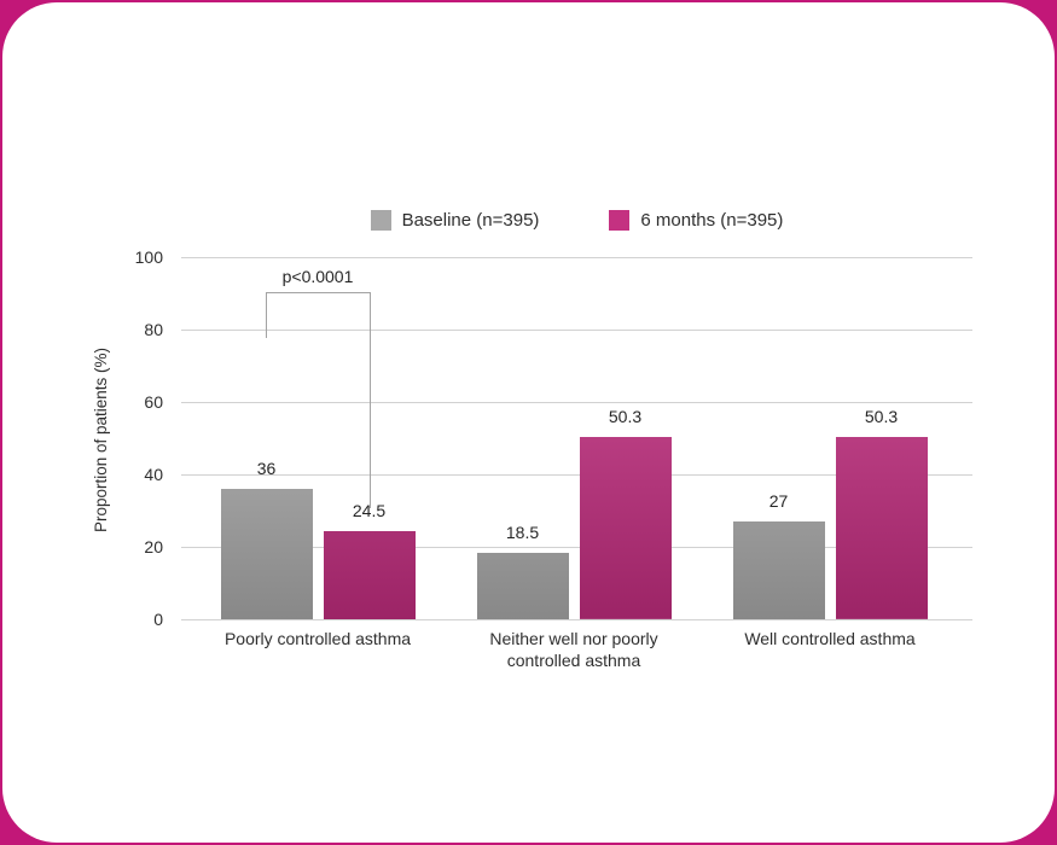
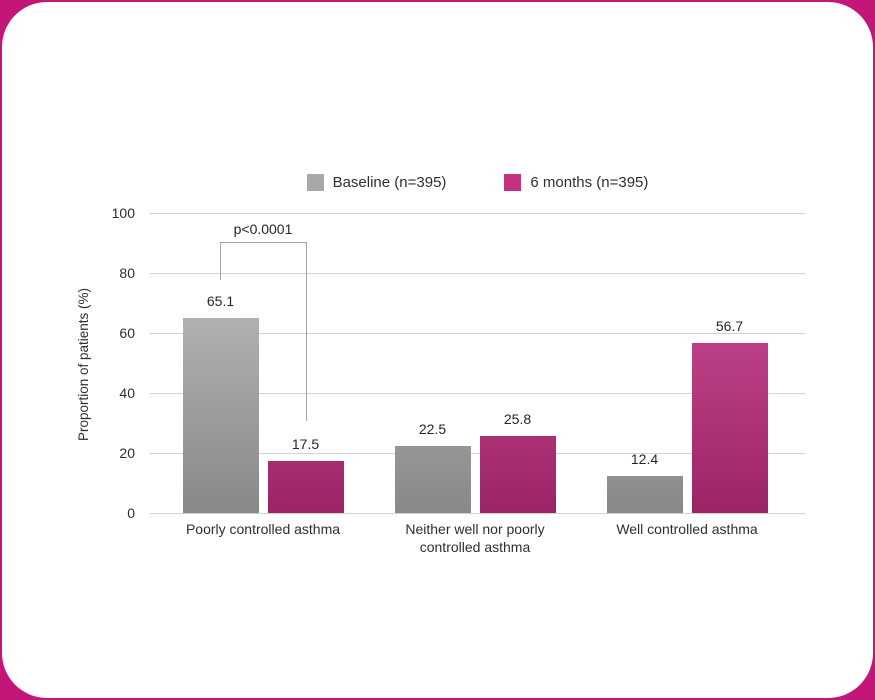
Baseline (n=395)/Poorly controlled asthma: 36 -> 65.1
6 months (n=395)/Poorly controlled asthma: 24.5 -> 17.5
Baseline (n=395)/Neither well nor poorly controlled asthma: 18.5 -> 22.5
6 months (n=395)/Neither well nor poorly controlled asthma: 50.3 -> 25.8
Baseline (n=395)/Well controlled asthma: 27 -> 12.4
6 months (n=395)/Well controlled asthma: 50.3 -> 56.7
